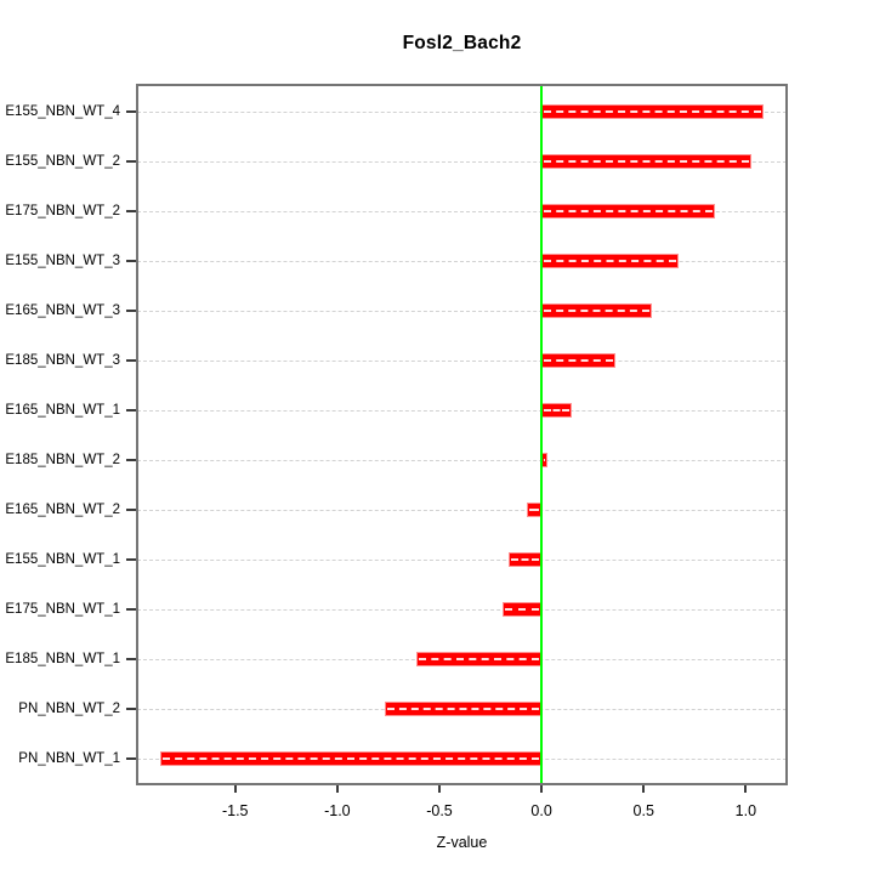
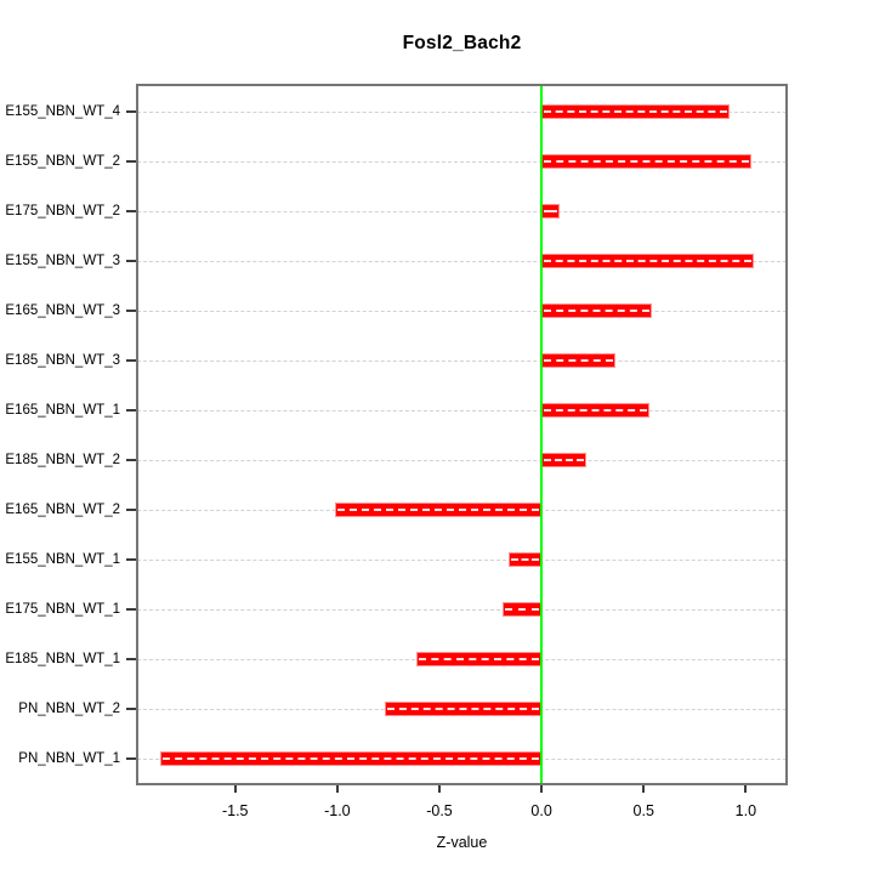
E155_NBN_WT_4: 1.09 -> 0.92
E175_NBN_WT_2: 0.85 -> 0.09
E155_NBN_WT_3: 0.67 -> 1.04
E165_NBN_WT_1: 0.15 -> 0.53
E185_NBN_WT_2: 0.03 -> 0.22
E165_NBN_WT_2: -0.07 -> -1.01
